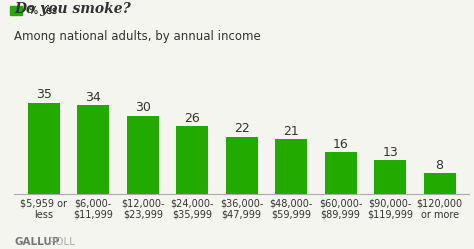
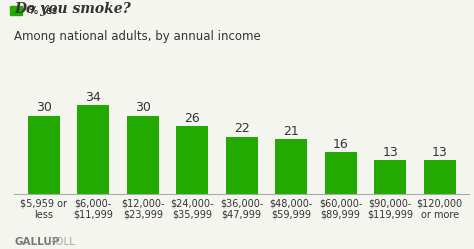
$5,959 or less: 35 -> 30
$120,000 or more: 8 -> 13
